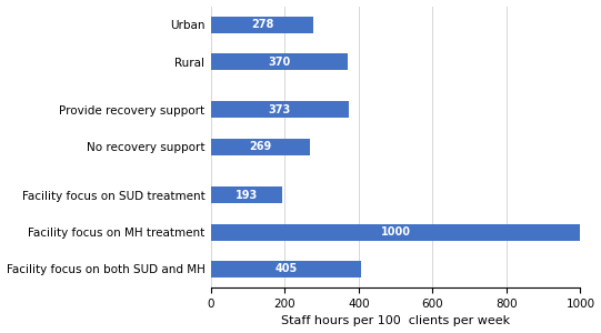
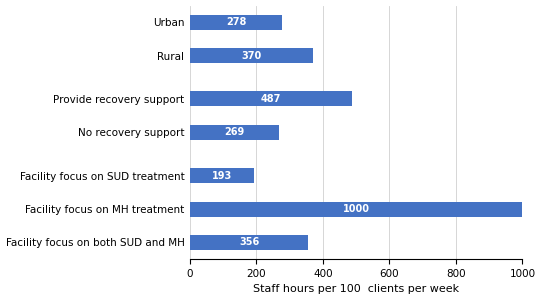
Provide recovery support: 373 -> 487
Facility focus on both SUD and MH: 405 -> 356
